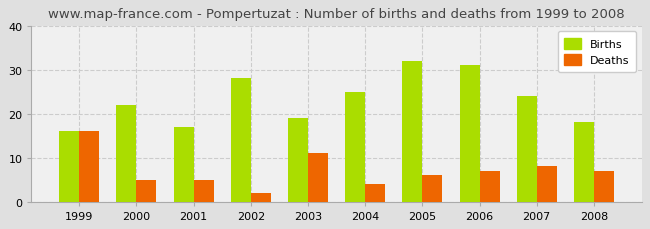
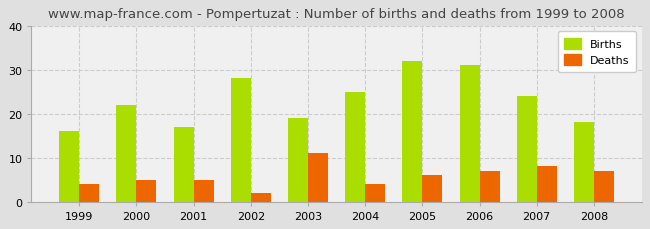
Deaths/1999: 16 -> 4
